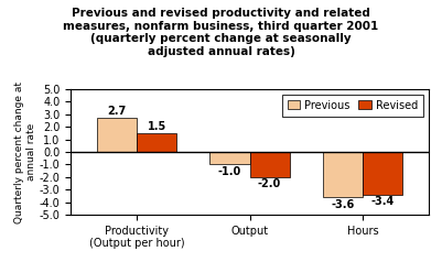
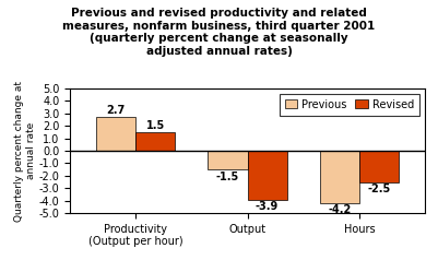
Previous/Output: -1.0 -> -1.5
Revised/Output: -2.0 -> -3.9
Previous/Hours: -3.6 -> -4.2
Revised/Hours: -3.4 -> -2.5
